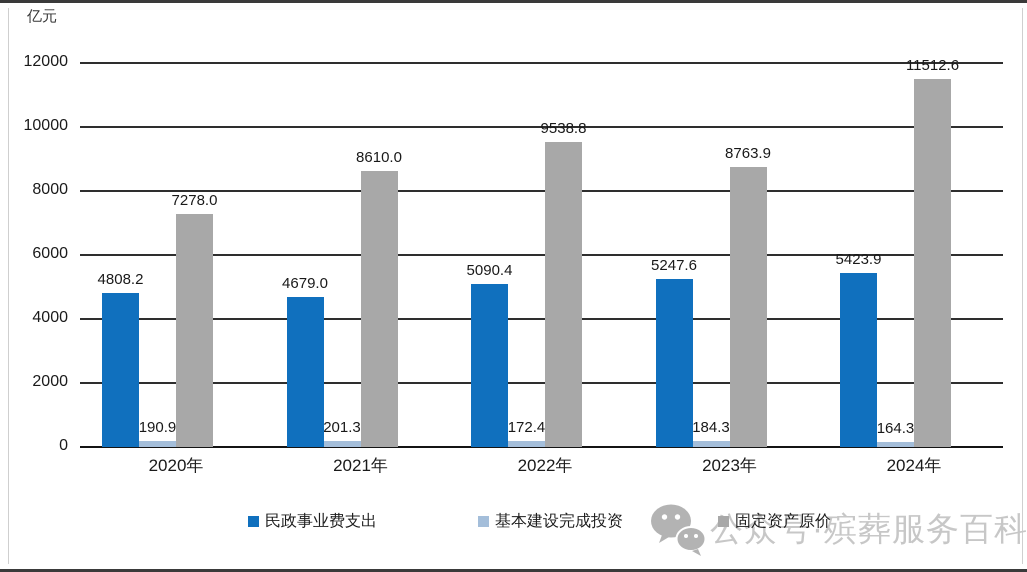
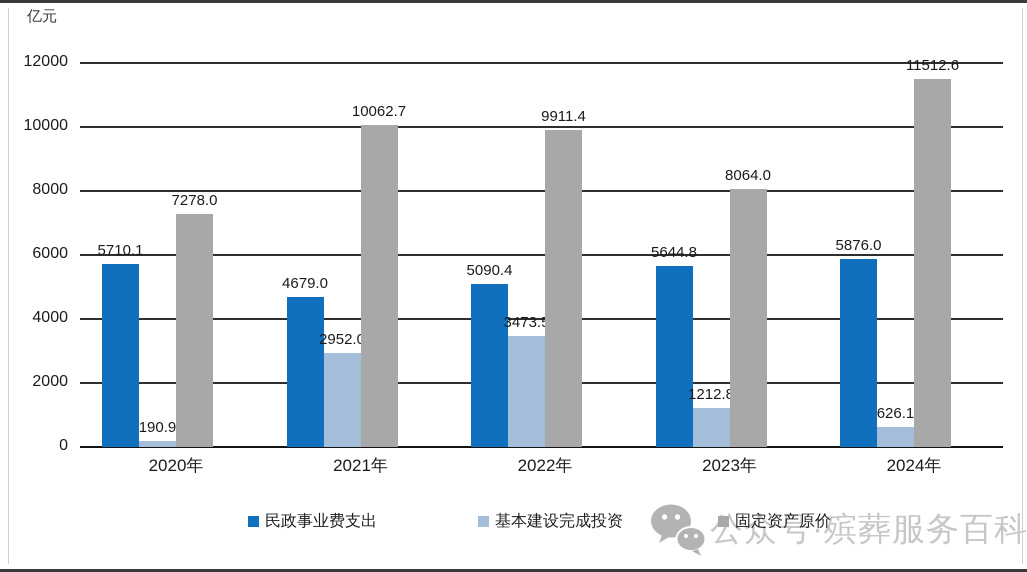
民政事业费支出/2020年: 4808.2 -> 5710.1
基本建设完成投资/2021年: 201.3 -> 2952.0
固定资产原价/2021年: 8610.0 -> 10062.7
基本建设完成投资/2022年: 172.4 -> 3473.5
固定资产原价/2022年: 9538.8 -> 9911.4
民政事业费支出/2023年: 5247.6 -> 5644.8
基本建设完成投资/2023年: 184.3 -> 1212.8
固定资产原价/2023年: 8763.9 -> 8064.0
民政事业费支出/2024年: 5423.9 -> 5876.0
基本建设完成投资/2024年: 164.3 -> 626.1
